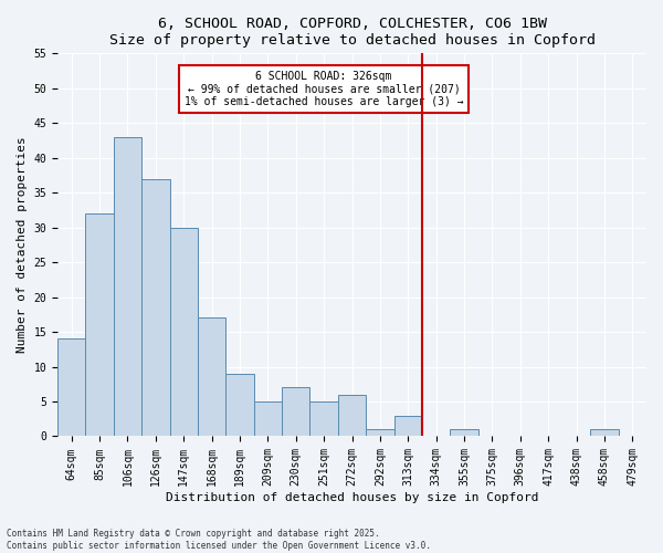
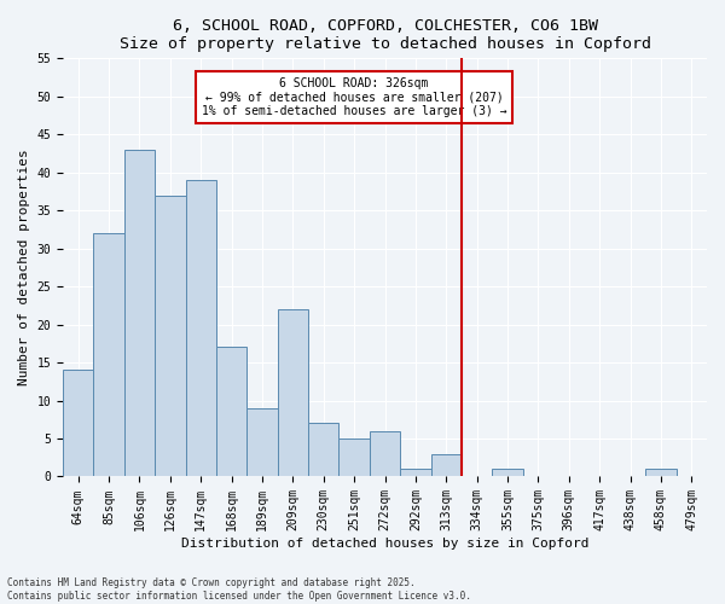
147sqm: 30 -> 39
209sqm: 5 -> 22
